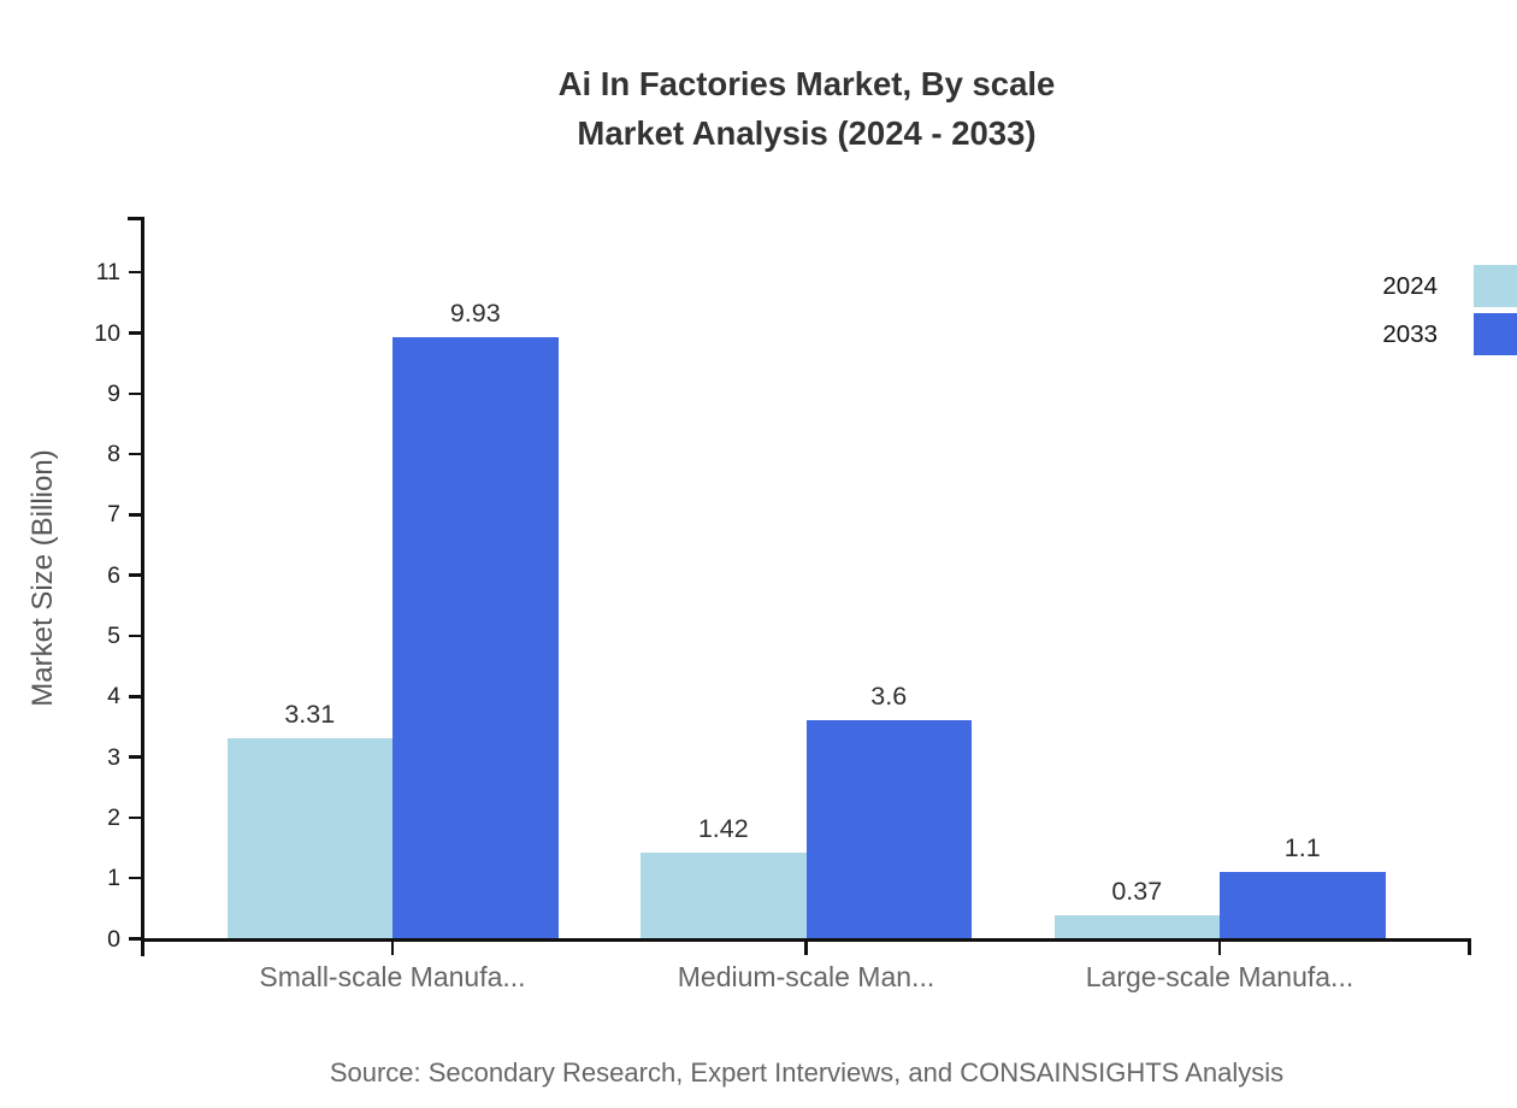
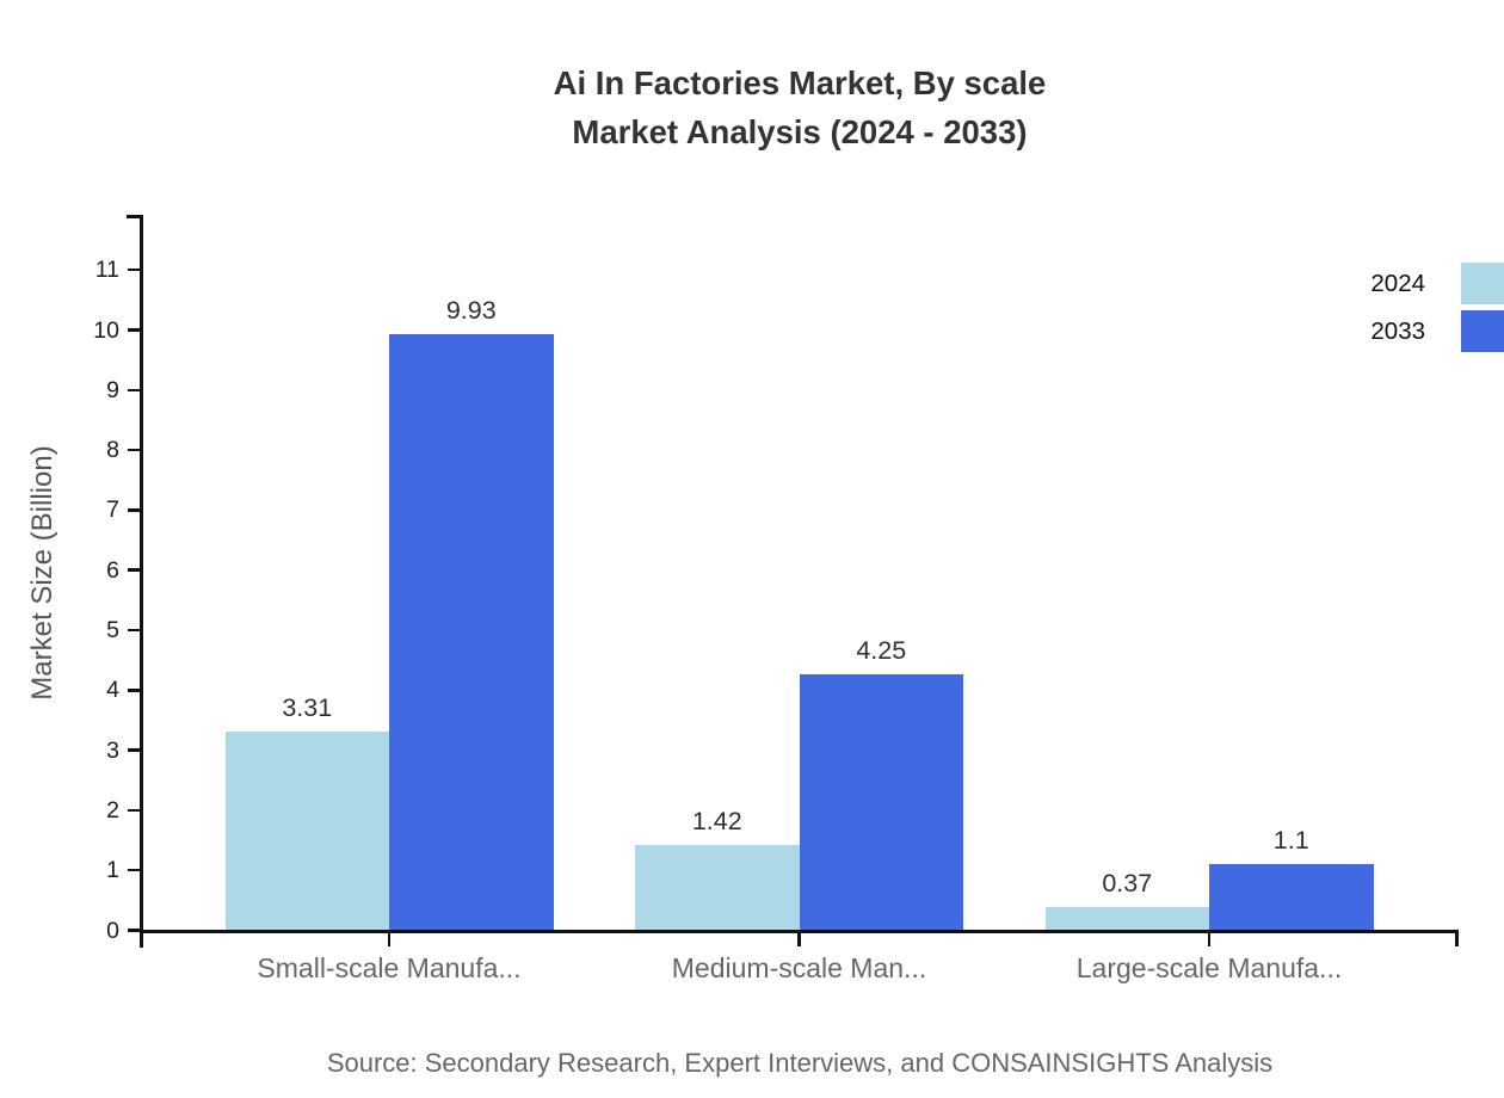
2033/Medium-scale Man...: 3.6 -> 4.25
